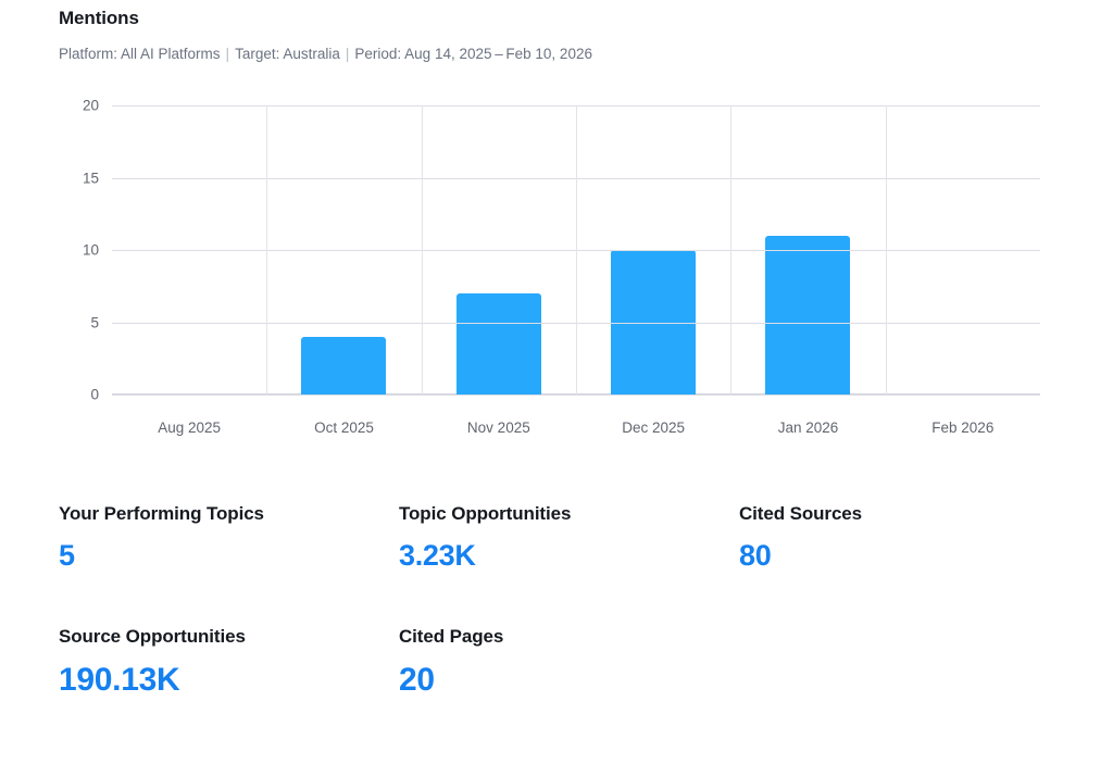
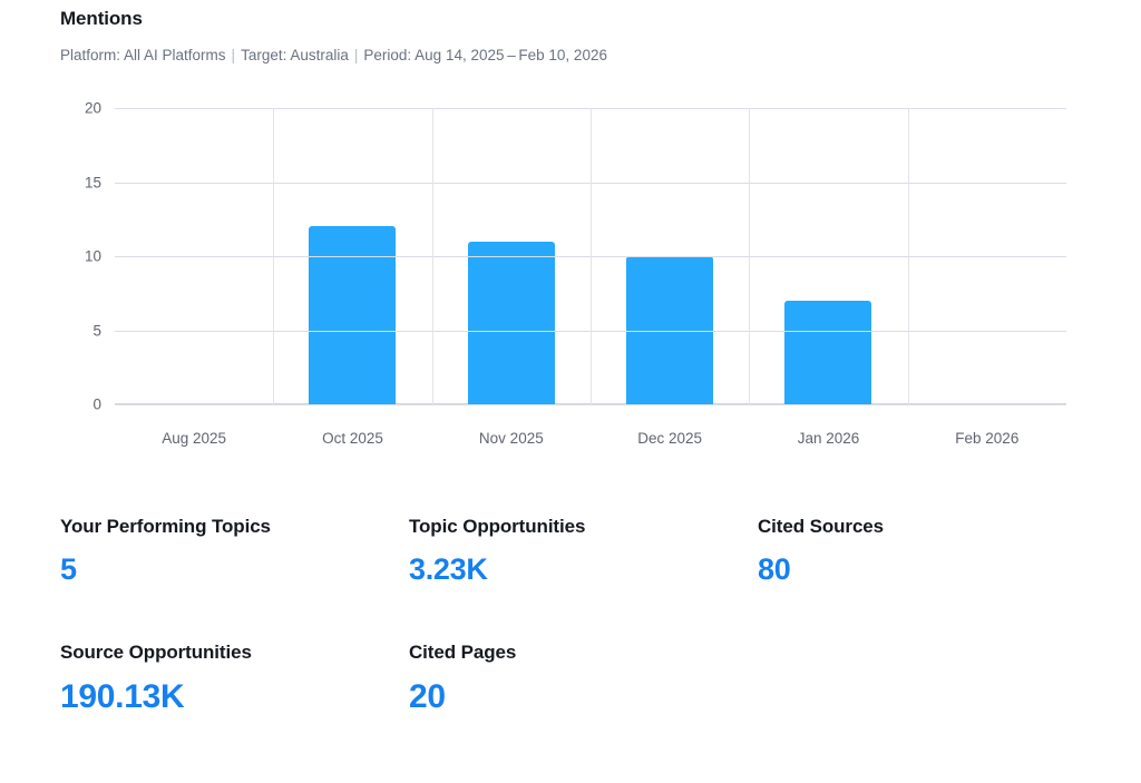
Oct 2025: 4 -> 12
Nov 2025: 7 -> 11
Jan 2026: 11 -> 7
